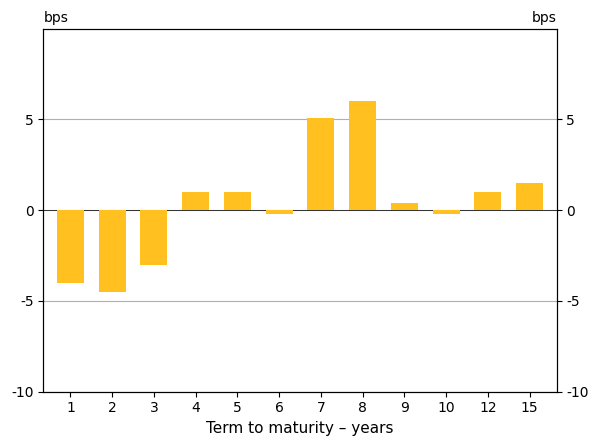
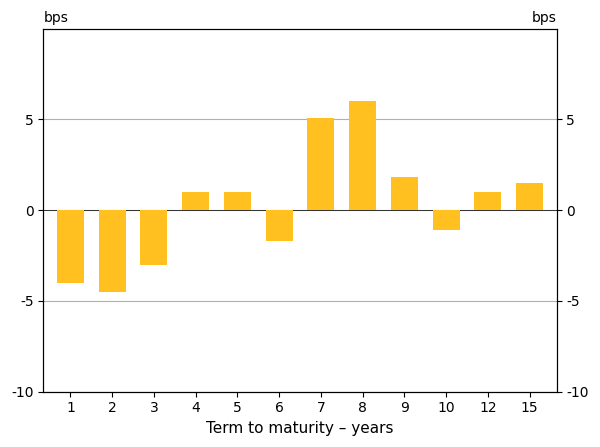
6: -0.2 -> -1.7
9: 0.4 -> 1.8
10: -0.2 -> -1.1
